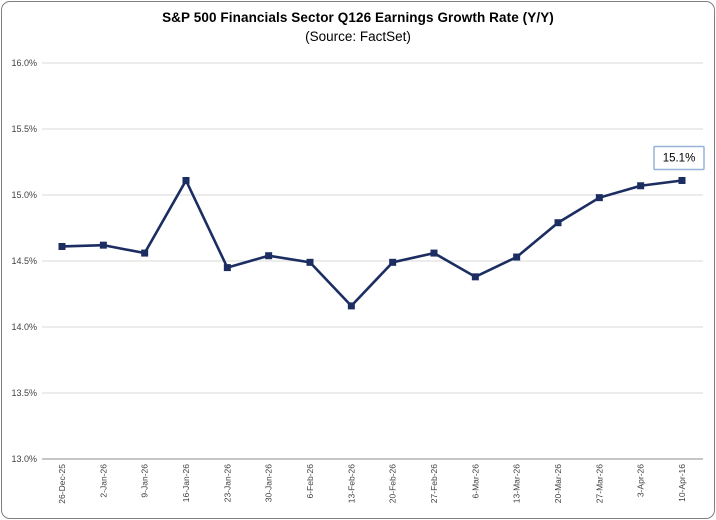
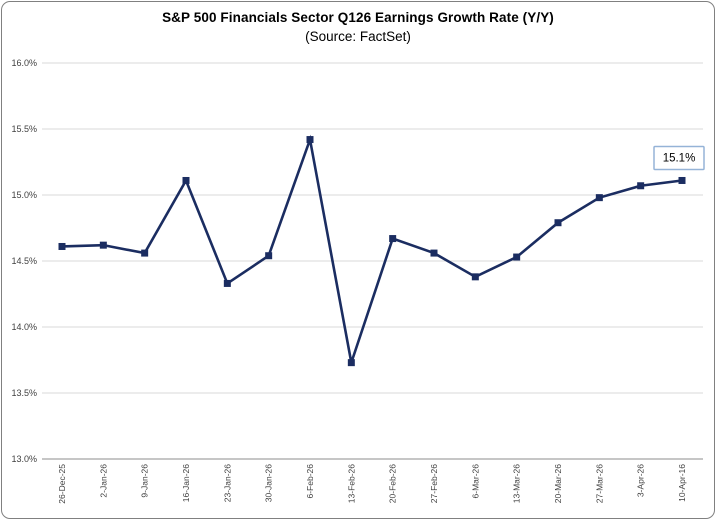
23-Jan-26: 14.45% -> 14.33%
6-Feb-26: 14.49% -> 15.42%
13-Feb-26: 14.16% -> 13.73%
20-Feb-26: 14.49% -> 14.67%
